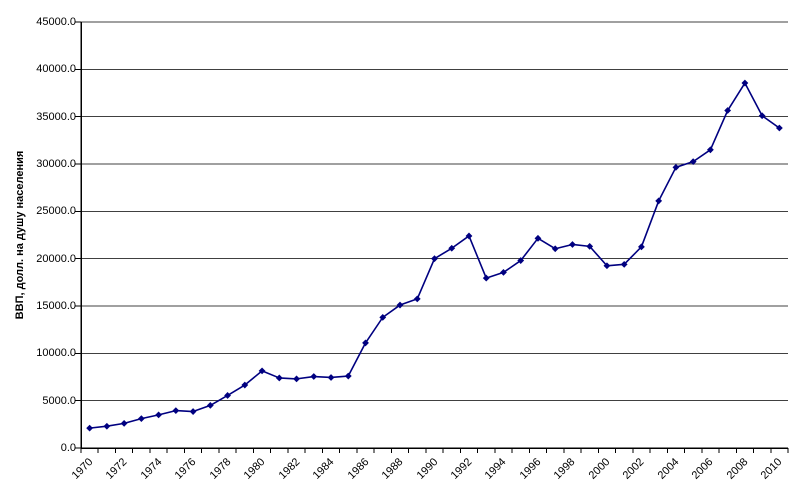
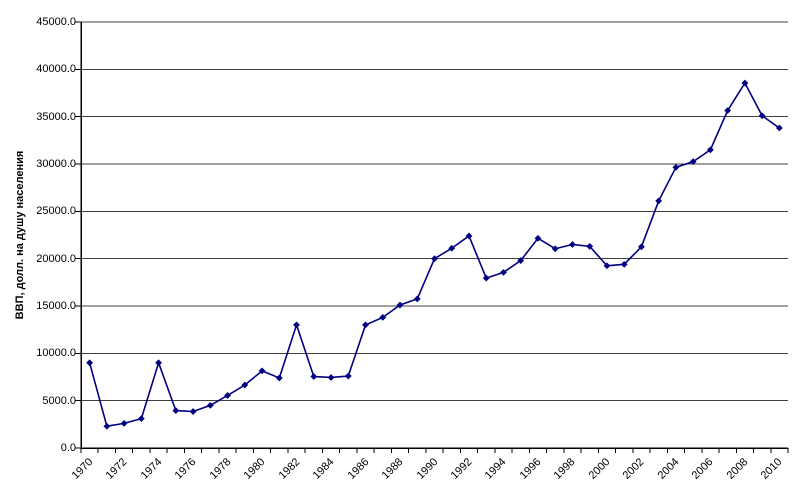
1970: 2000 -> 9000
1974: 4000 -> 9000
1982: 7000 -> 13000
1986: 11000 -> 13000
